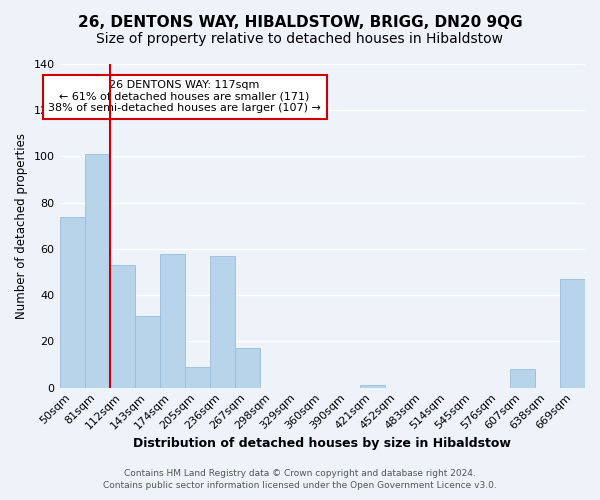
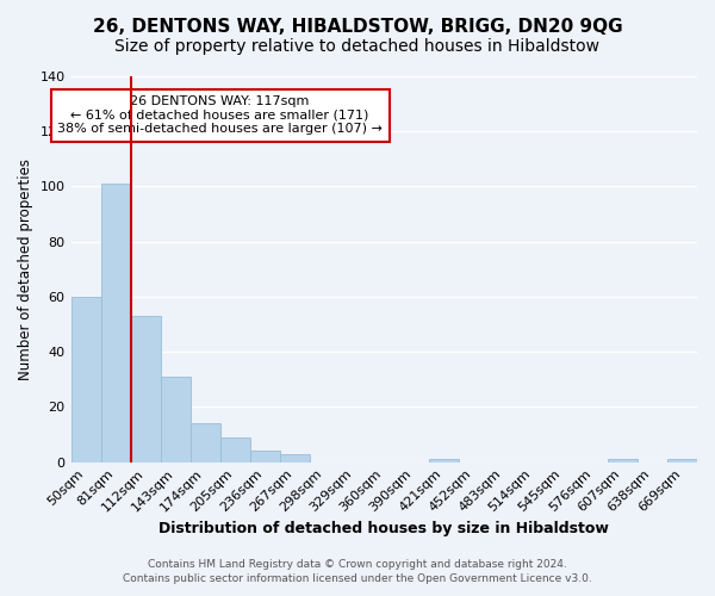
50sqm: 74 -> 60
174sqm: 58 -> 14
236sqm: 57 -> 4
267sqm: 17 -> 3
607sqm: 8 -> 1
669sqm: 47 -> 1
